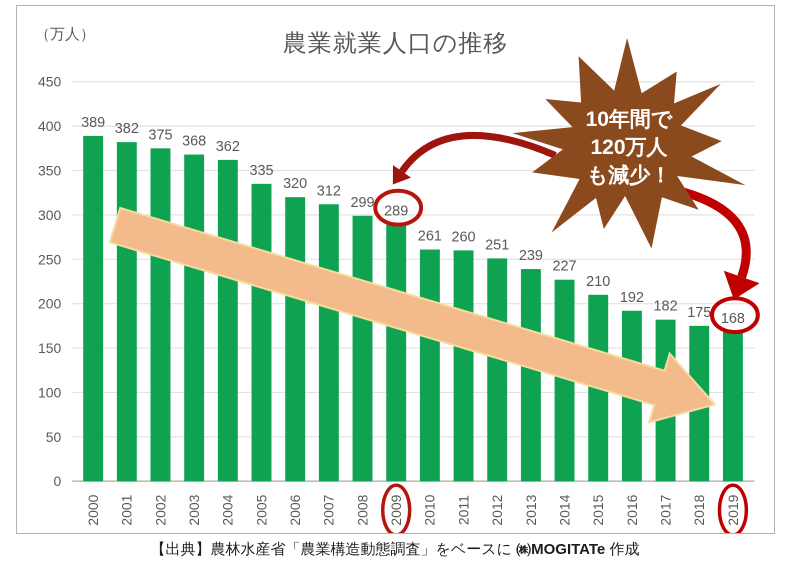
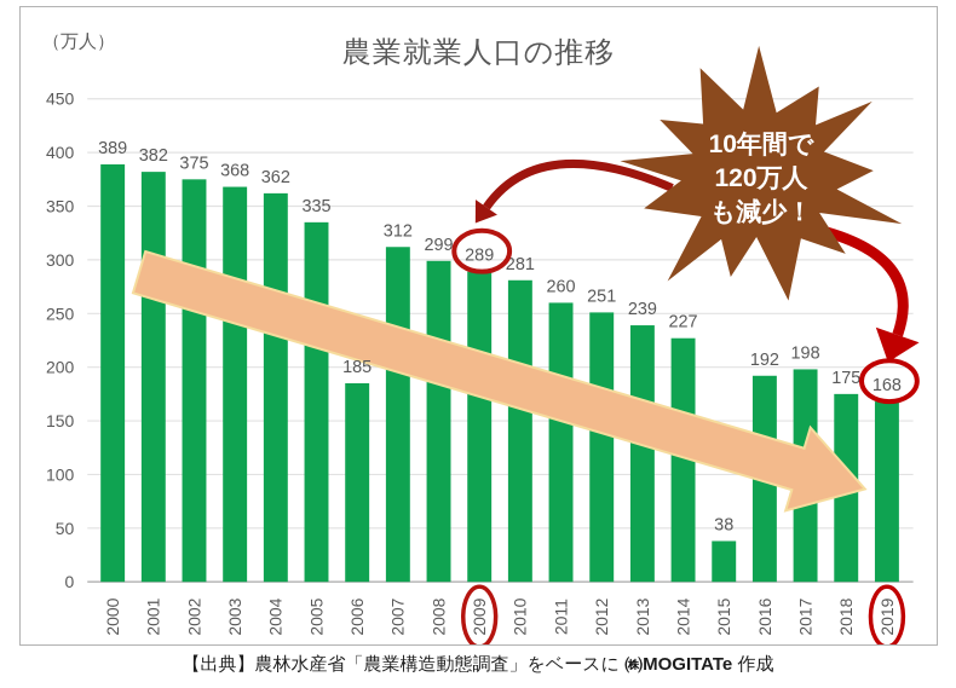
2006: 320 -> 185
2010: 261 -> 281
2015: 210 -> 38
2017: 182 -> 198
